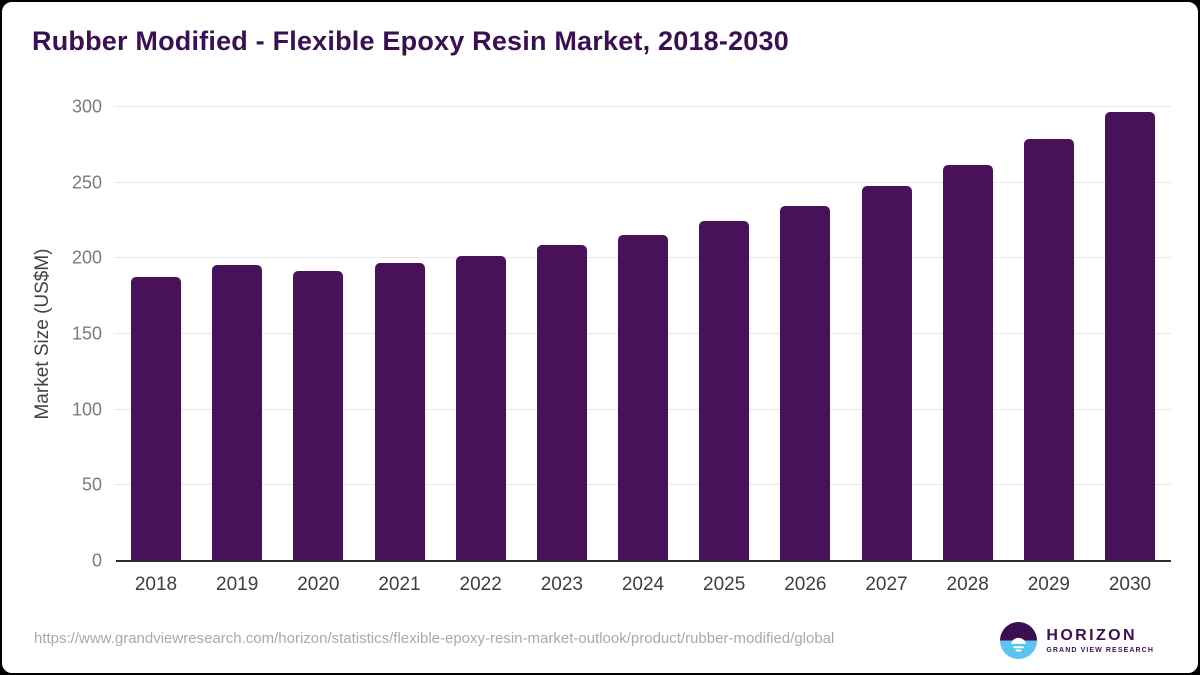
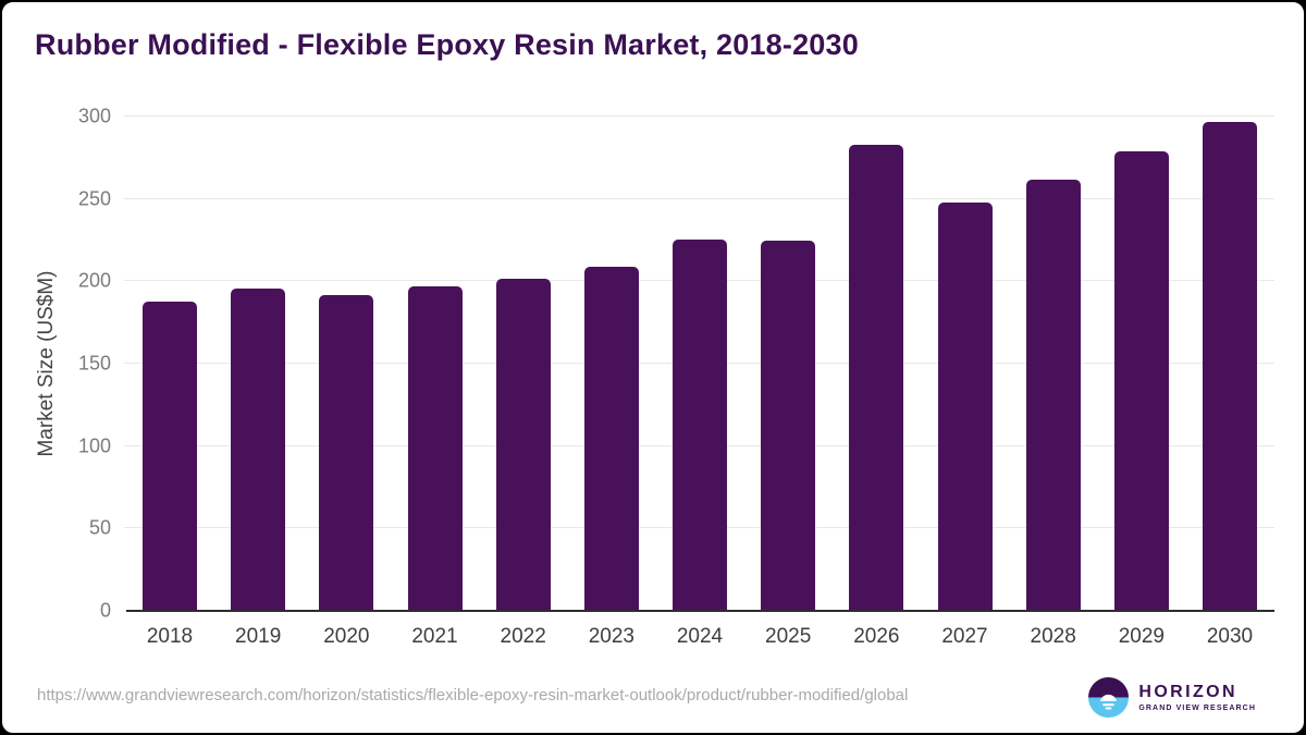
2024: 215 -> 225
2026: 234 -> 282
